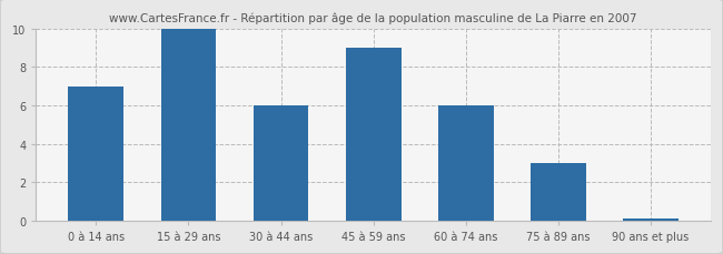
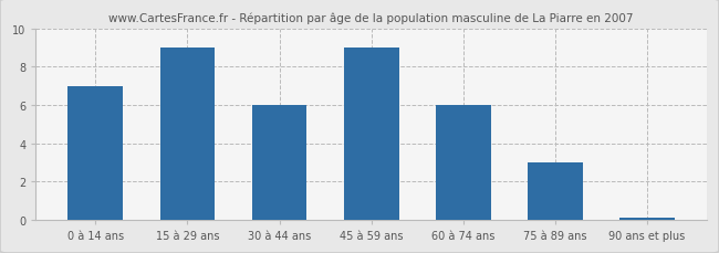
15 à 29 ans: 10.0 -> 9.0
